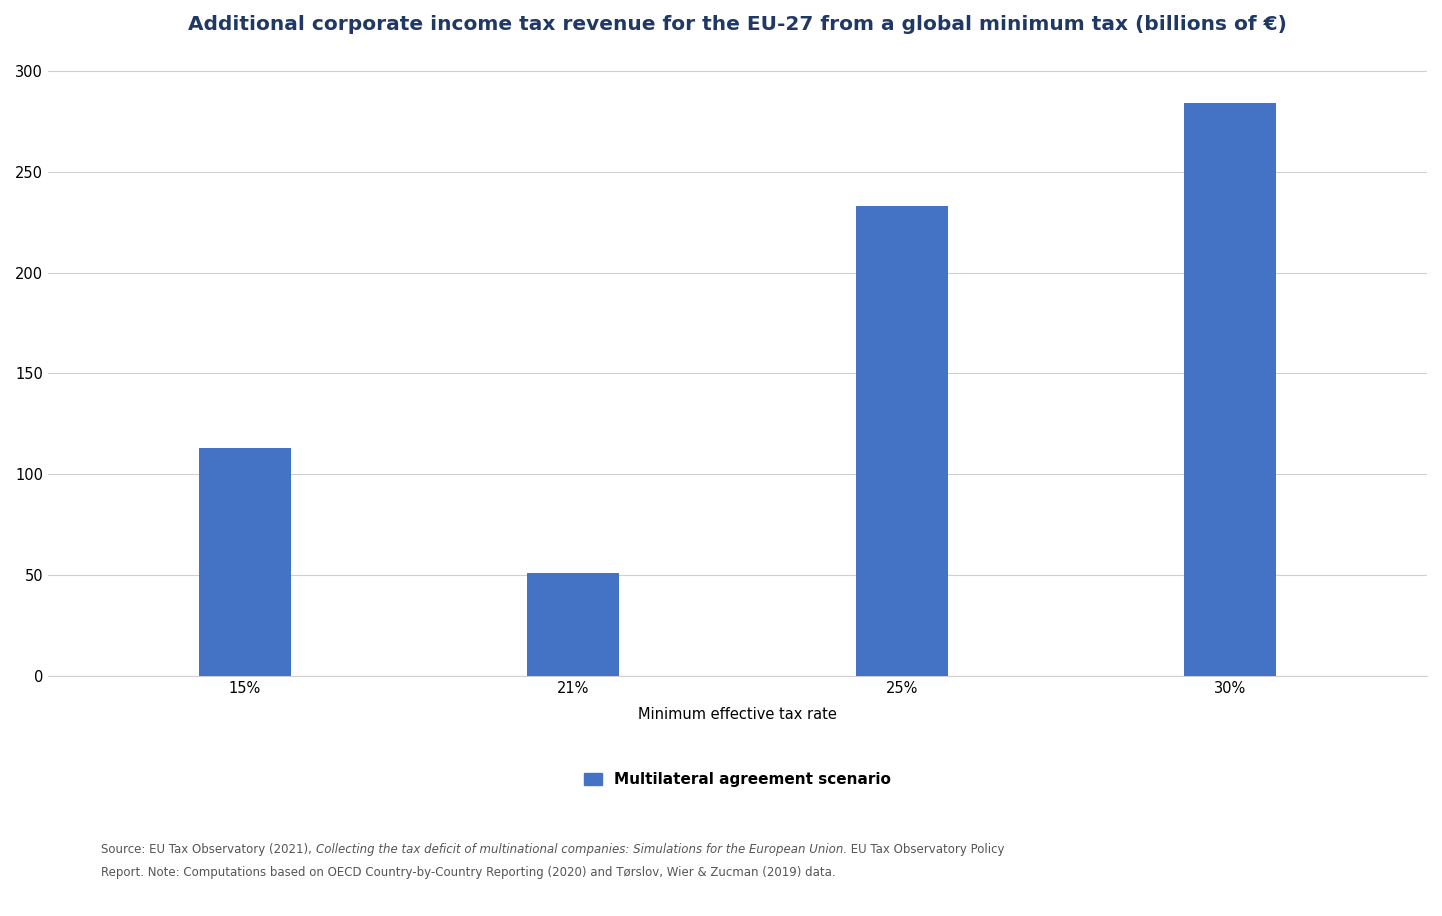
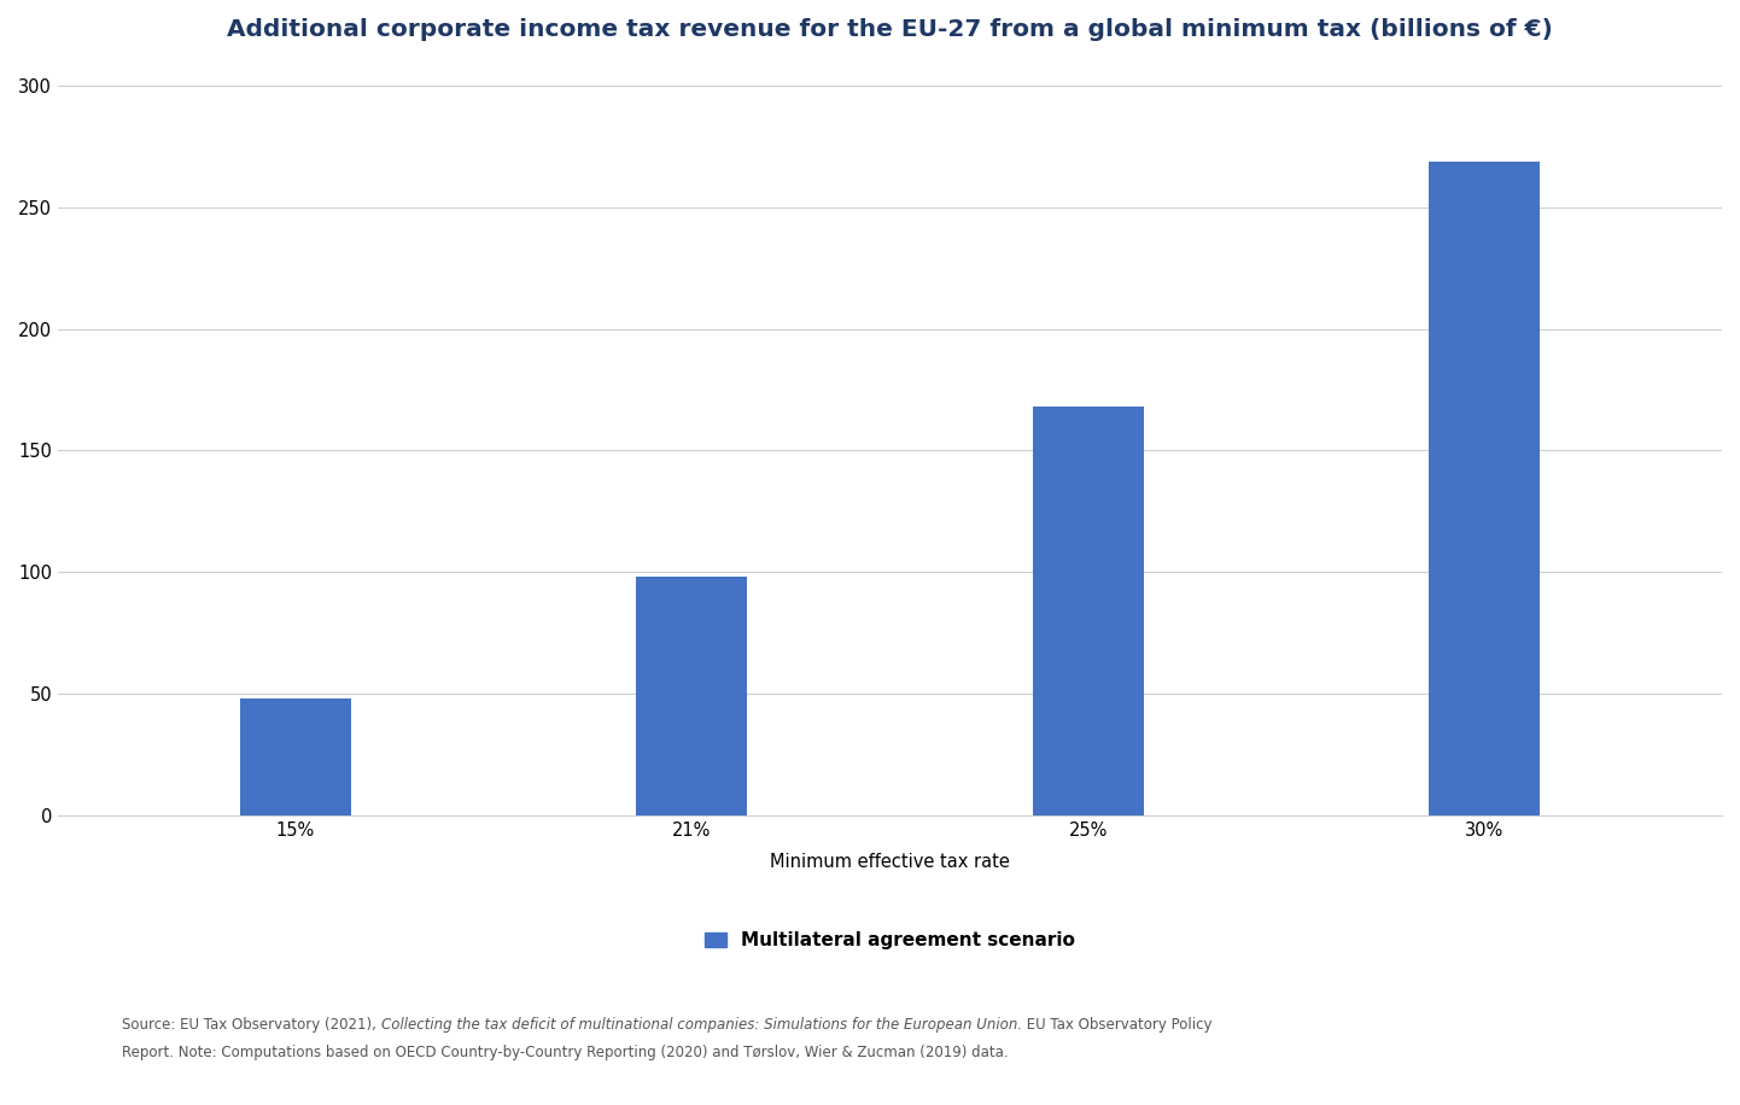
15%: 113 -> 48
21%: 51 -> 98
25%: 233 -> 168
30%: 284 -> 269
